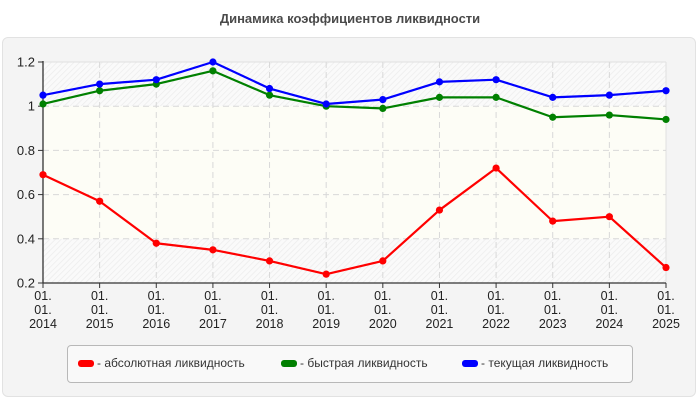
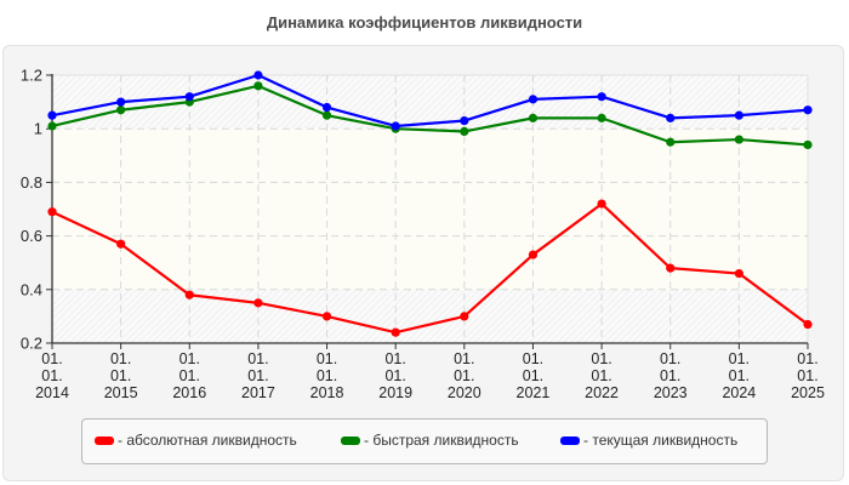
- абсолютная ликвидность/01.01.2024: 0.50 -> 0.46
